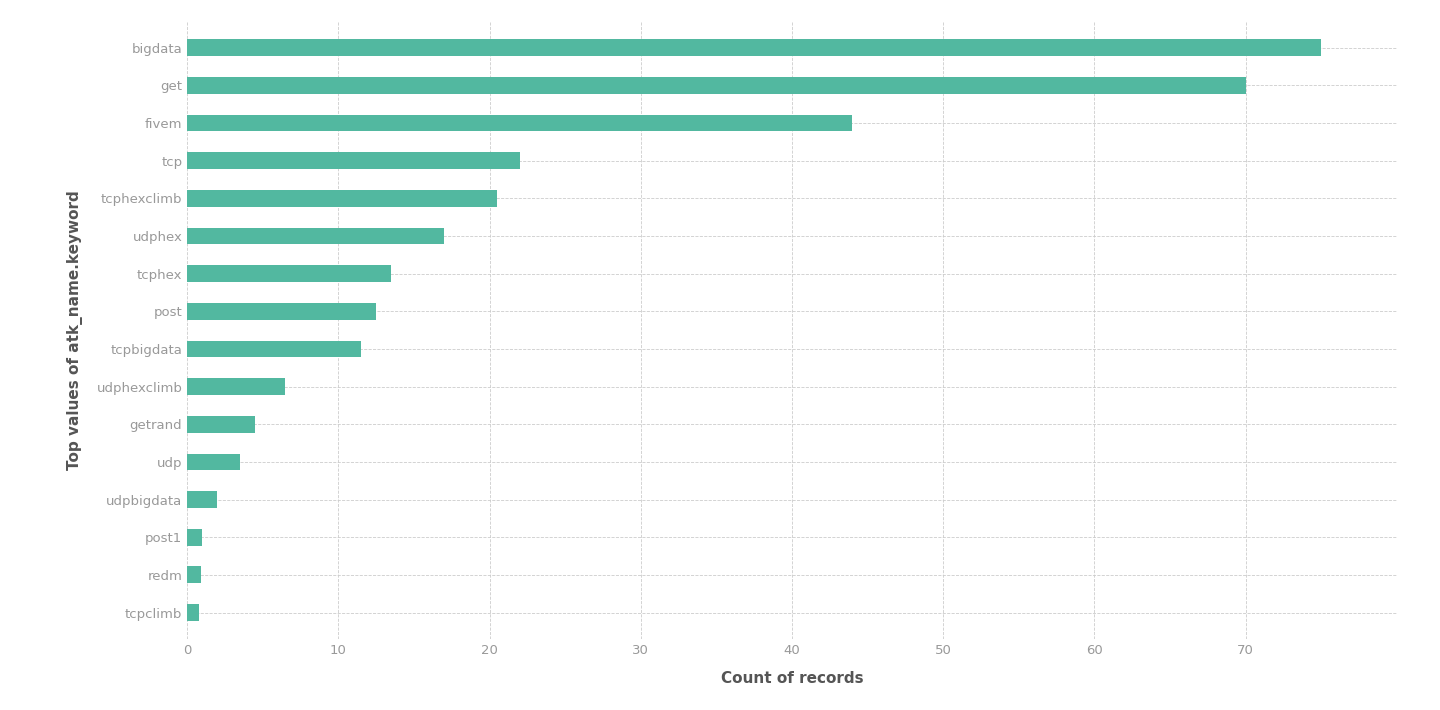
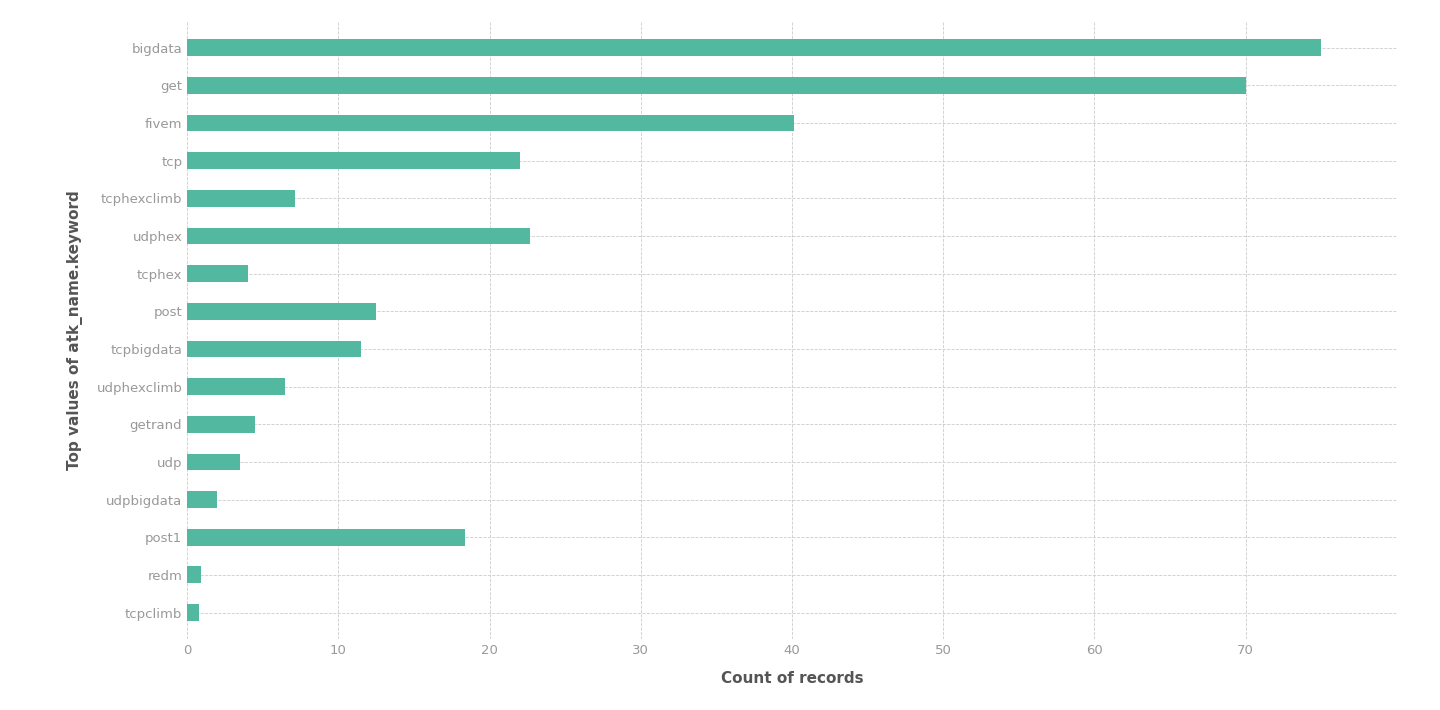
fivem: 44.0 -> 40.1
tcphexclimb: 20.5 -> 7.1
udphex: 17.0 -> 22.7
tcphex: 13.5 -> 4.0
post1: 1.0 -> 18.4
